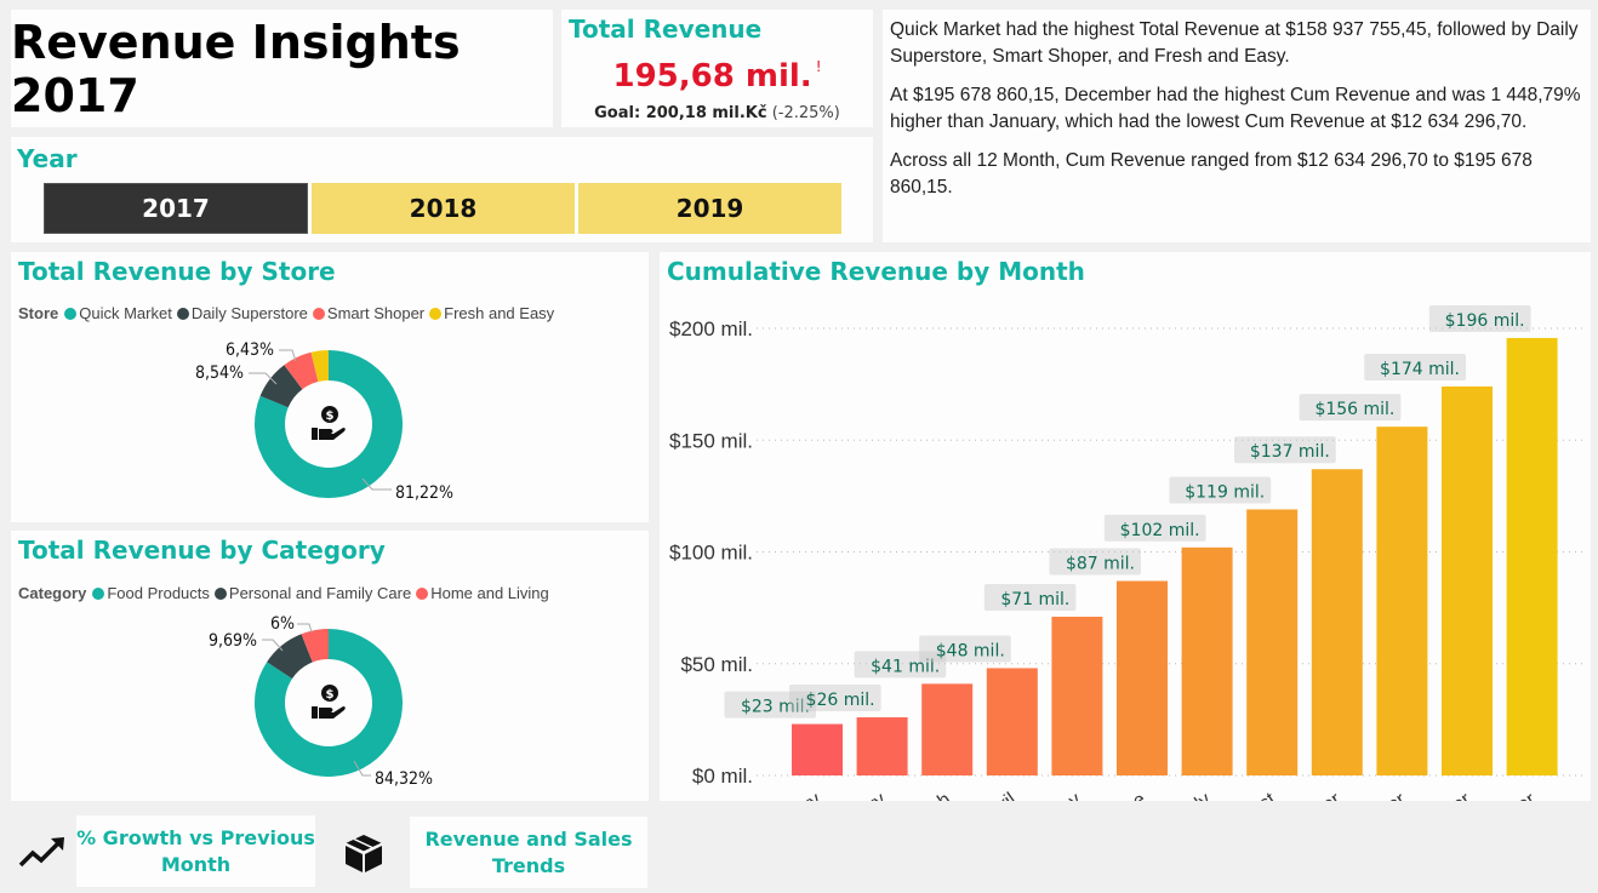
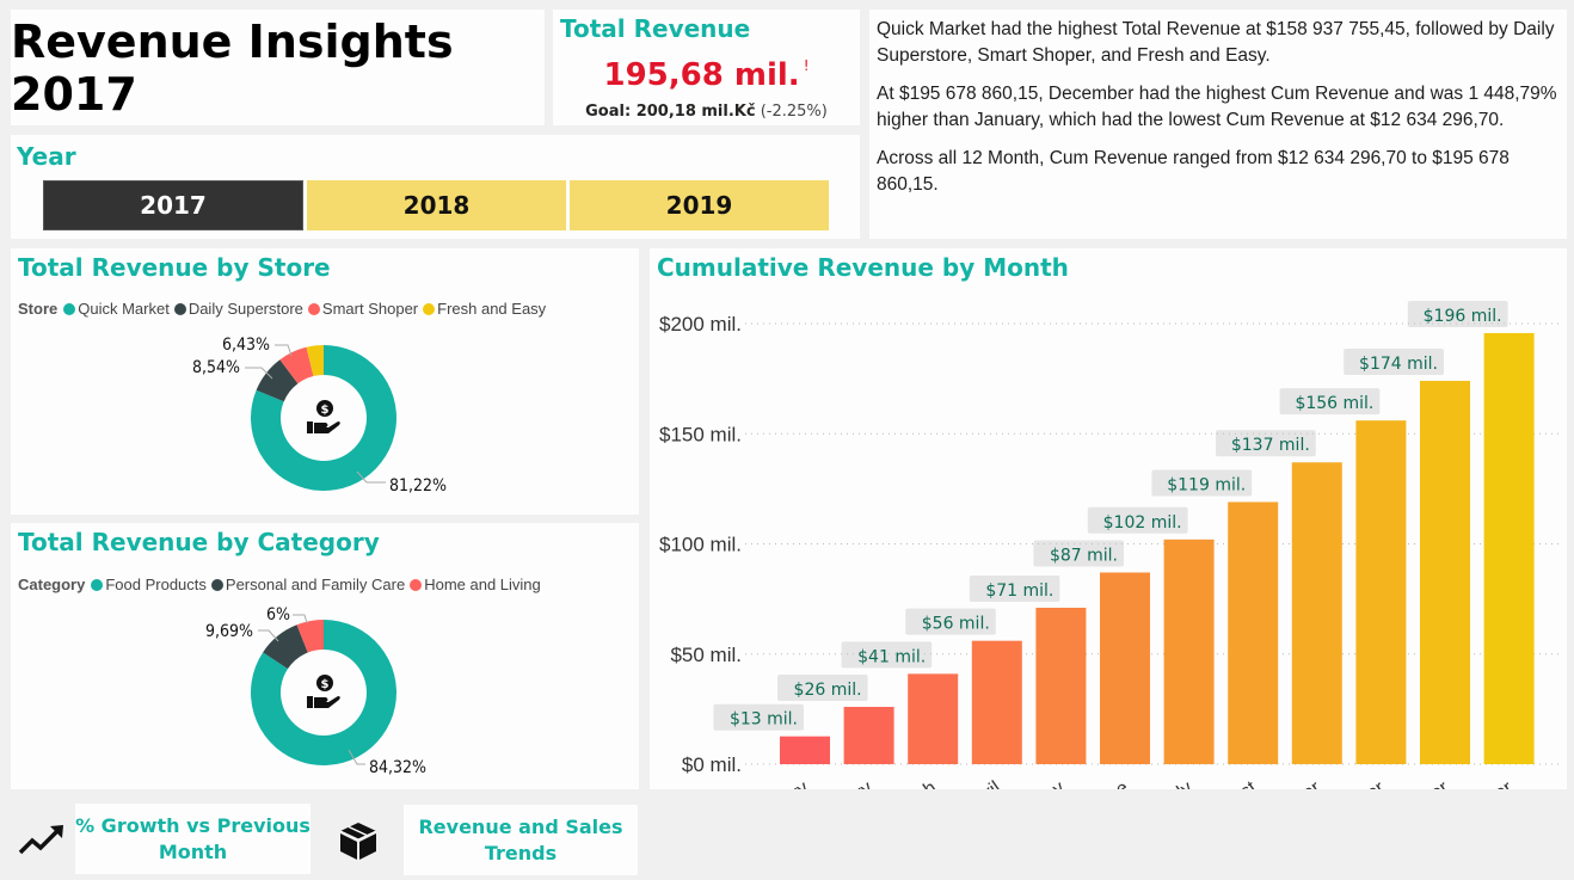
Cumulative Revenue by Month/January: $23 -> $13
Cumulative Revenue by Month/April: $48 -> $56
